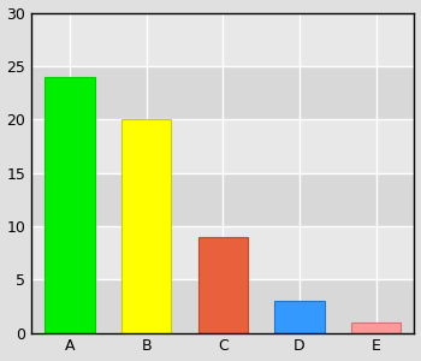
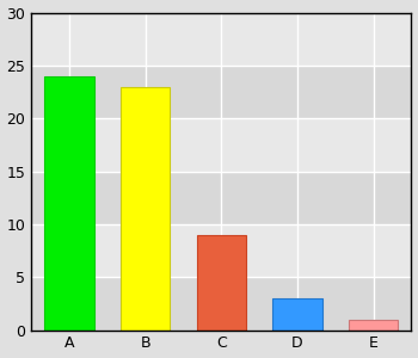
B: 20 -> 23
